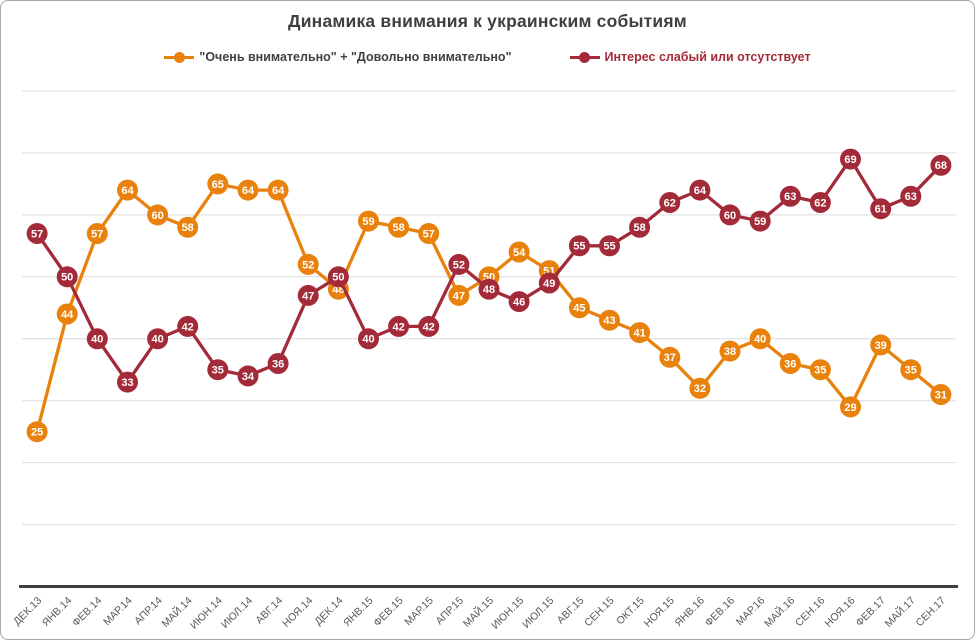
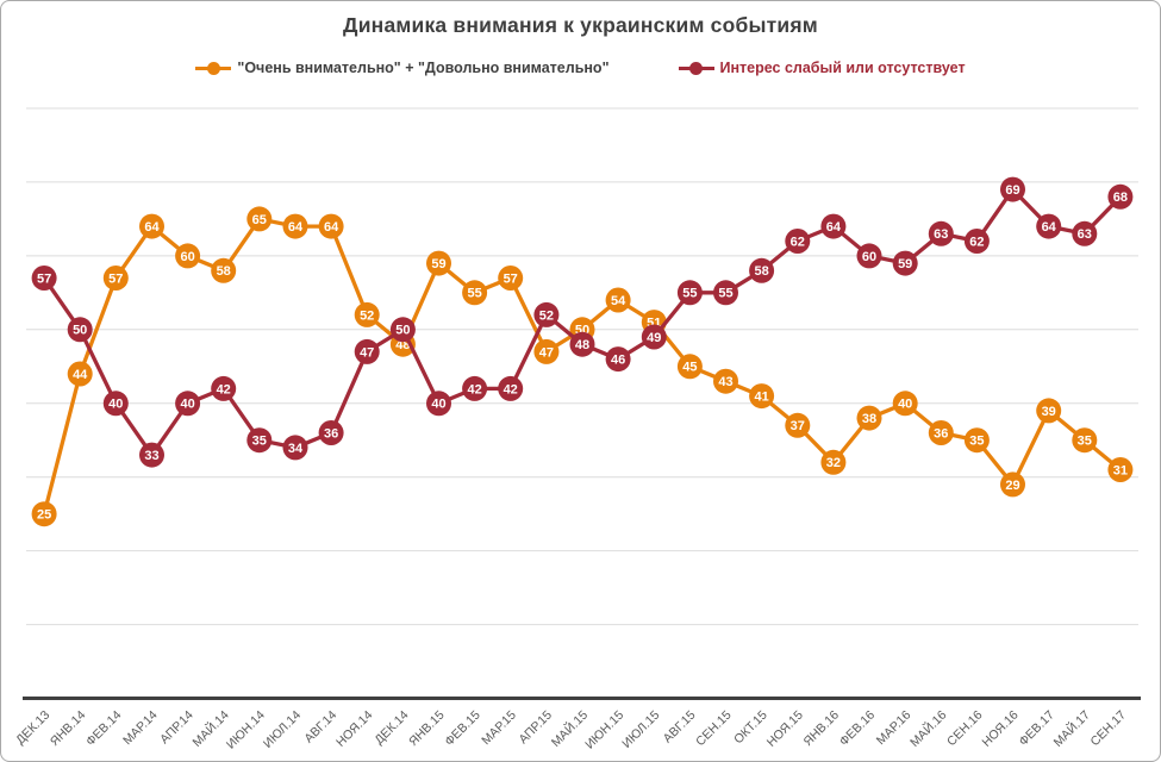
"Очень внимательно" + "Довольно внимательно"/ФЕВ.15: 58 -> 55
Интерес слабый или отсутствует/ФЕВ.17: 61 -> 64
